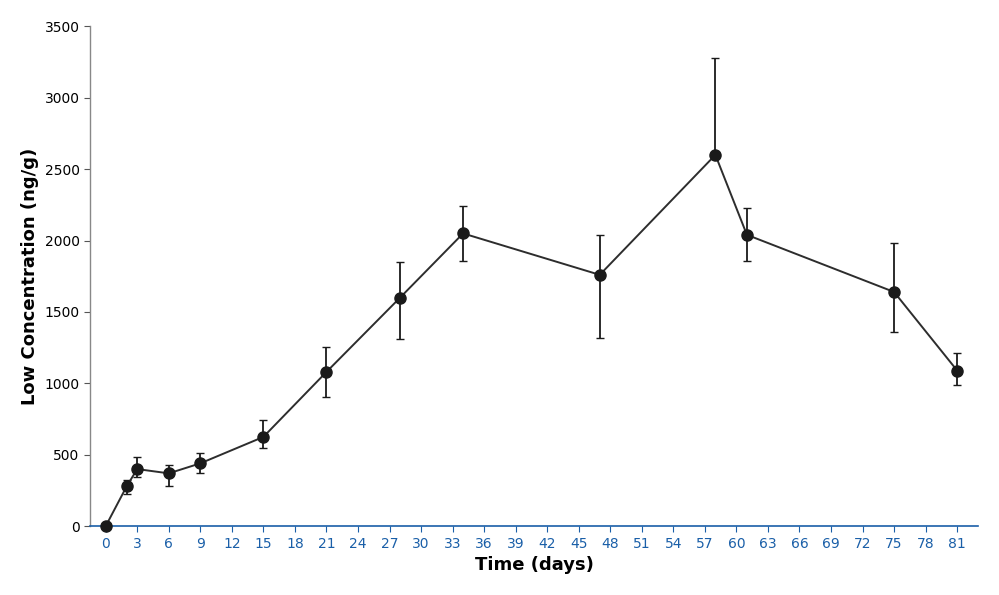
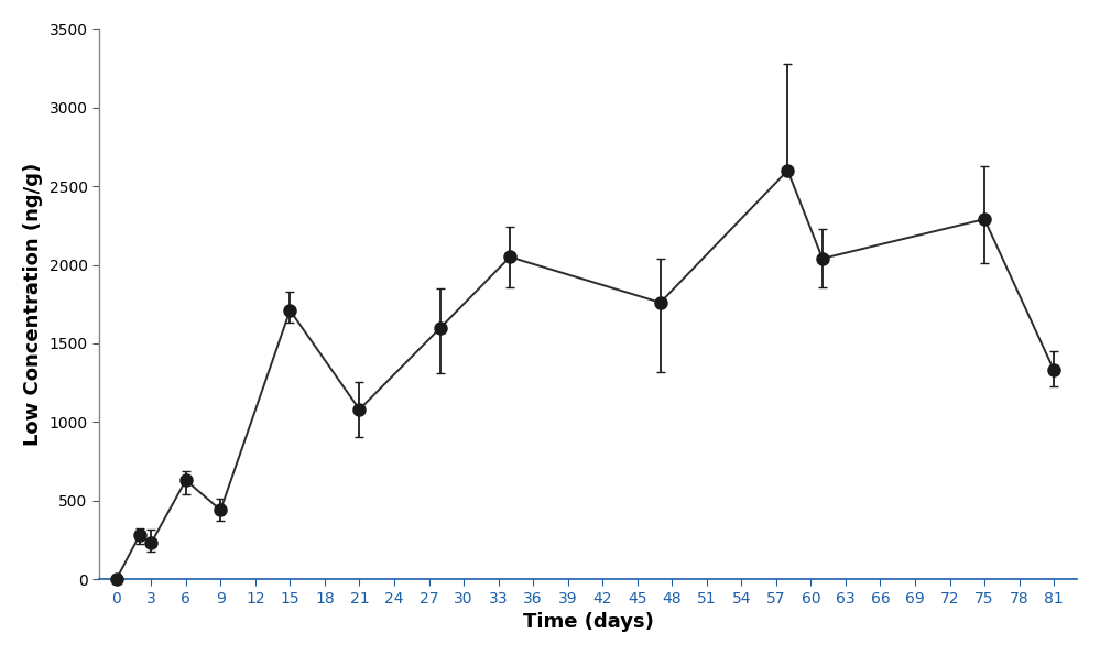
3: 400 -> 230
6: 370 -> 630
15: 620 -> 1710
75: 1640 -> 2290
81: 1090 -> 1330
